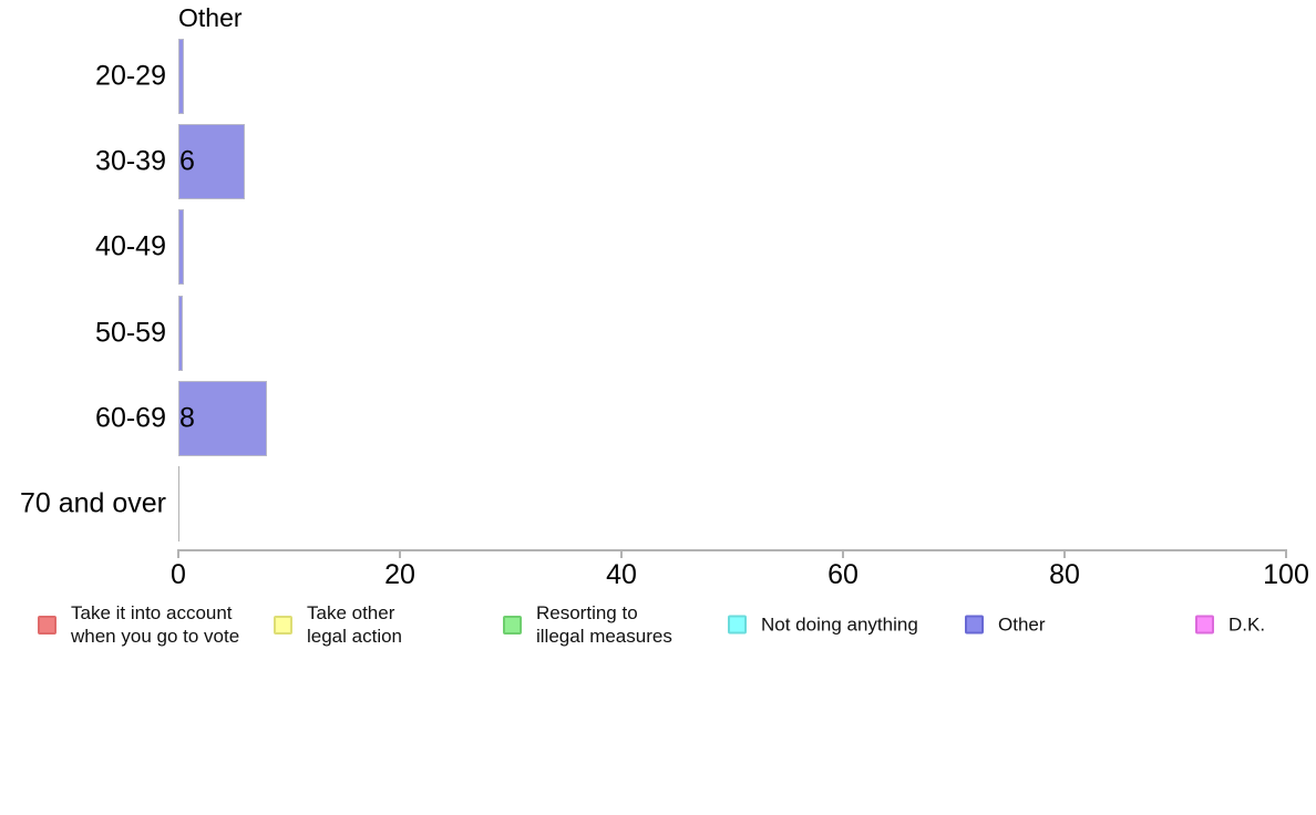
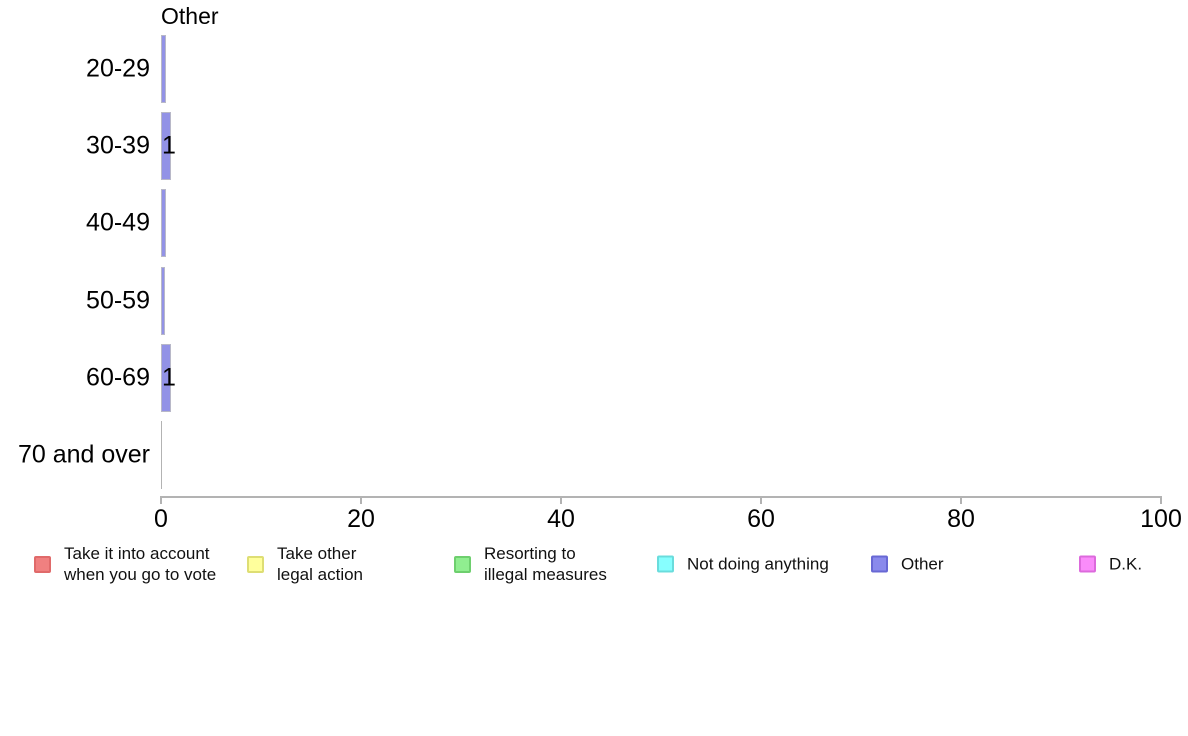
30-39: 6 -> 1
60-69: 8 -> 1
